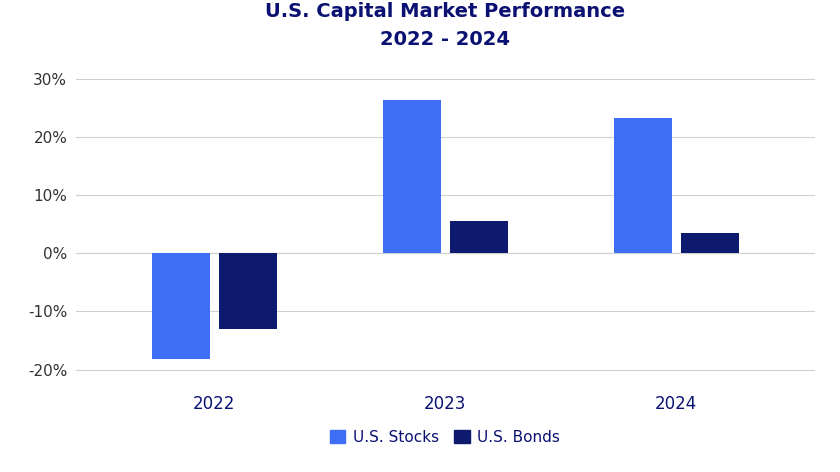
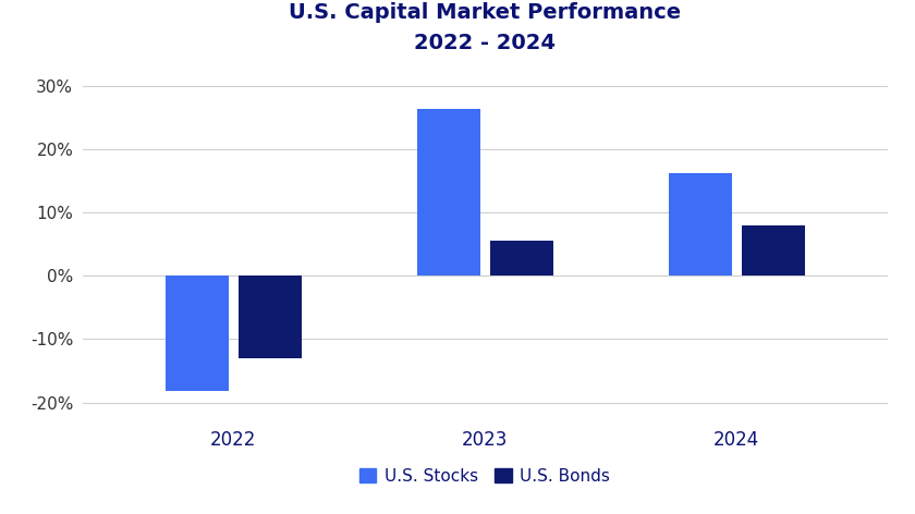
U.S. Stocks/2024: 23.3% -> 16.2%
U.S. Bonds/2024: 3.5% -> 8.0%
